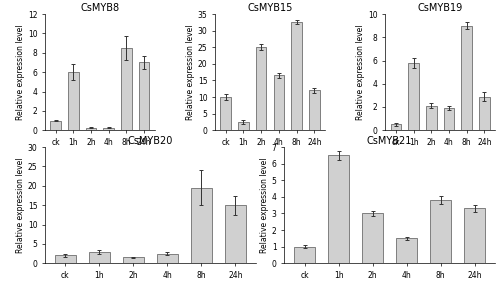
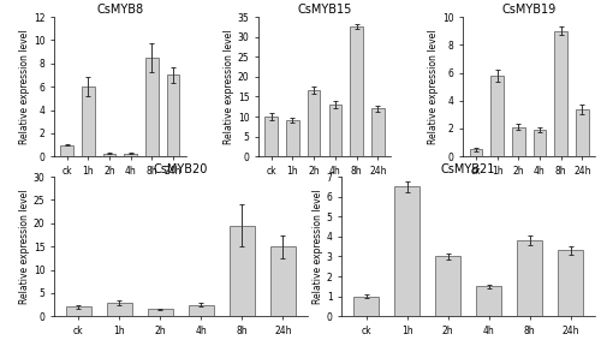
CsMYB15/1h: 2.5 -> 9.0
CsMYB15/2h: 25.0 -> 16.5
CsMYB15/4h: 16.5 -> 13.0
CsMYB19/24h: 2.9 -> 3.4
